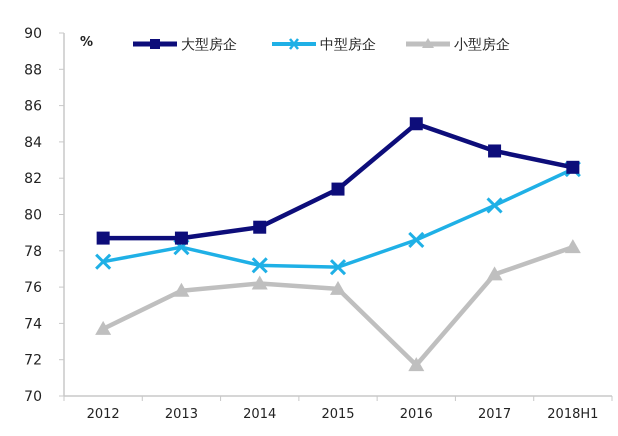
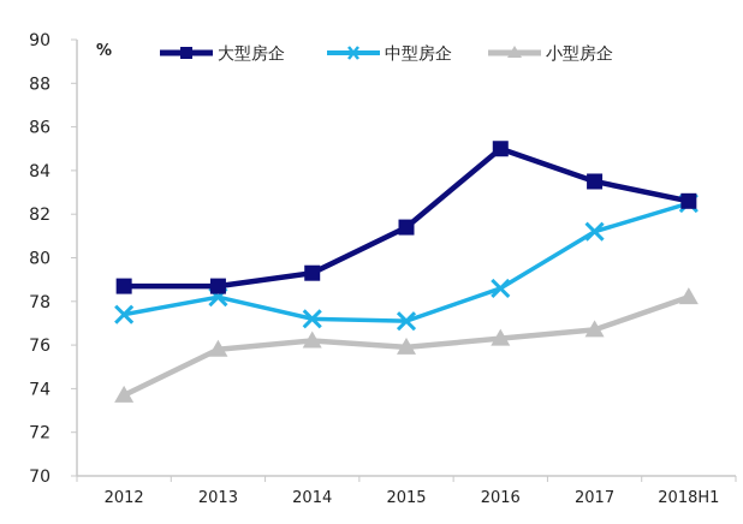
小型房企/2016: 71.7 -> 76.3
中型房企/2017: 80.5 -> 81.2
